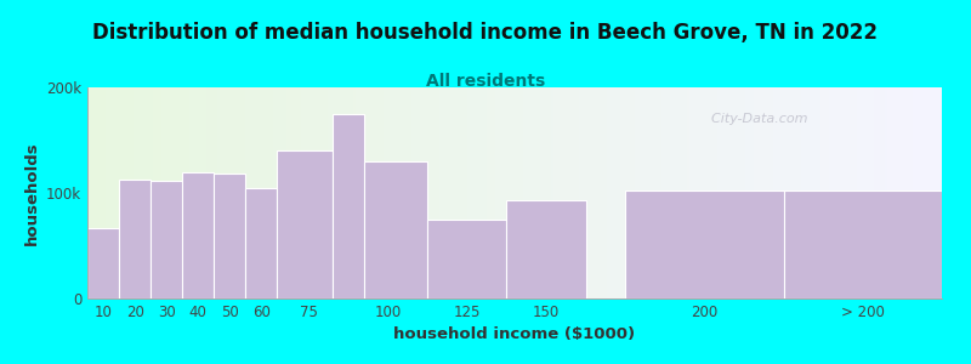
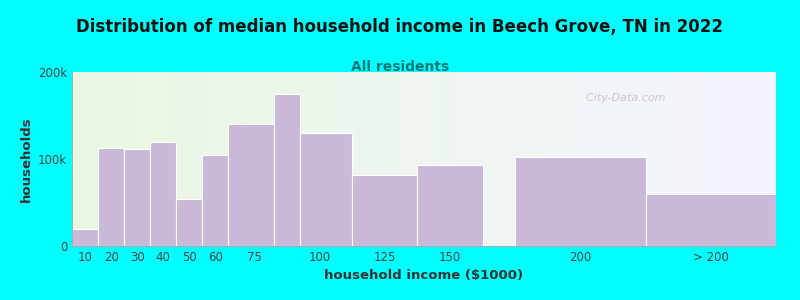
10: 67k -> 20k
50: 118k -> 54k
125: 75k -> 82k
> 200: 102k -> 60k
